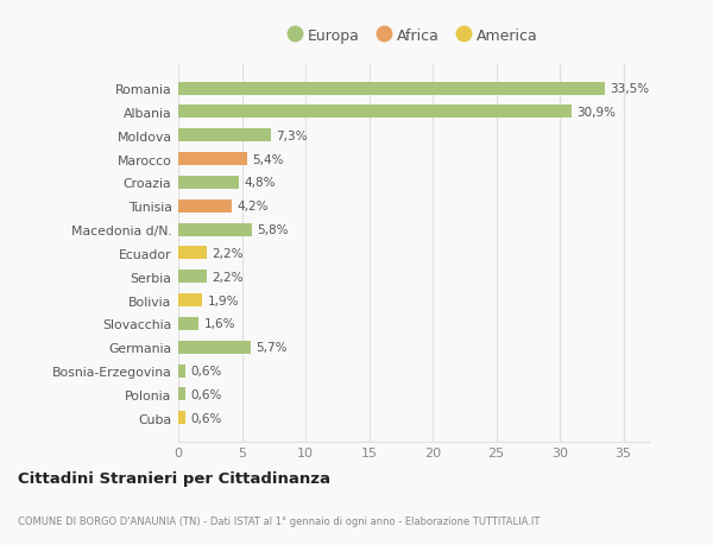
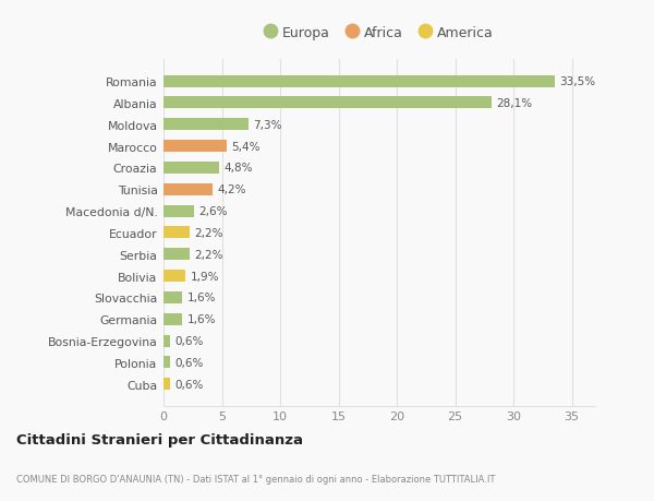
Albania: 30,9% -> 28,1%
Macedonia d/N.: 5,8% -> 2,6%
Germania: 5,7% -> 1,6%
